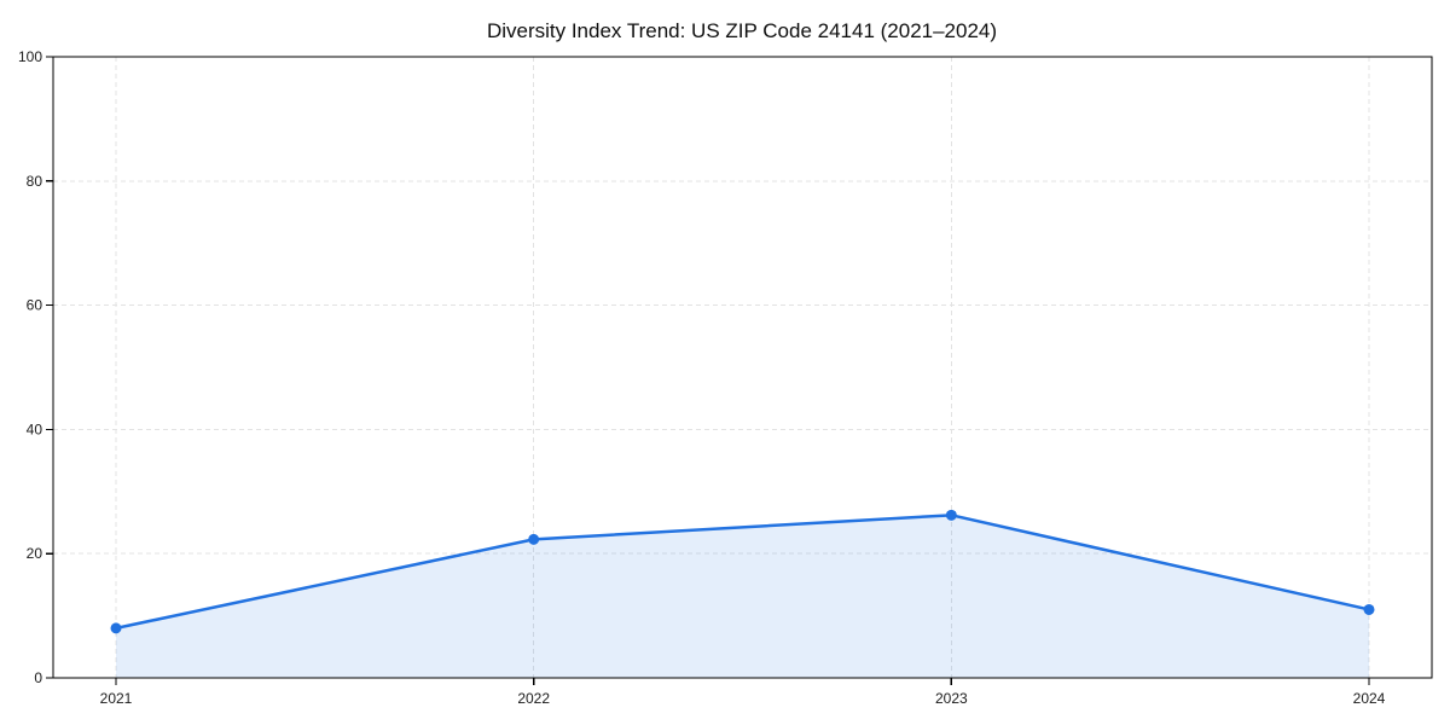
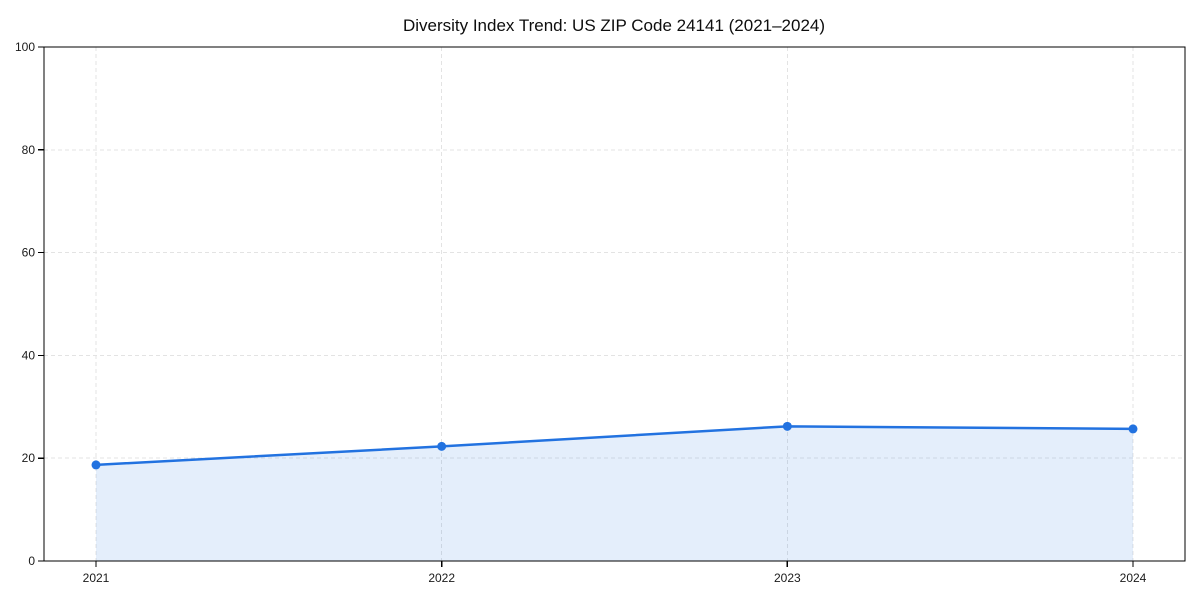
2021: 8 -> 19
2024: 11 -> 26
